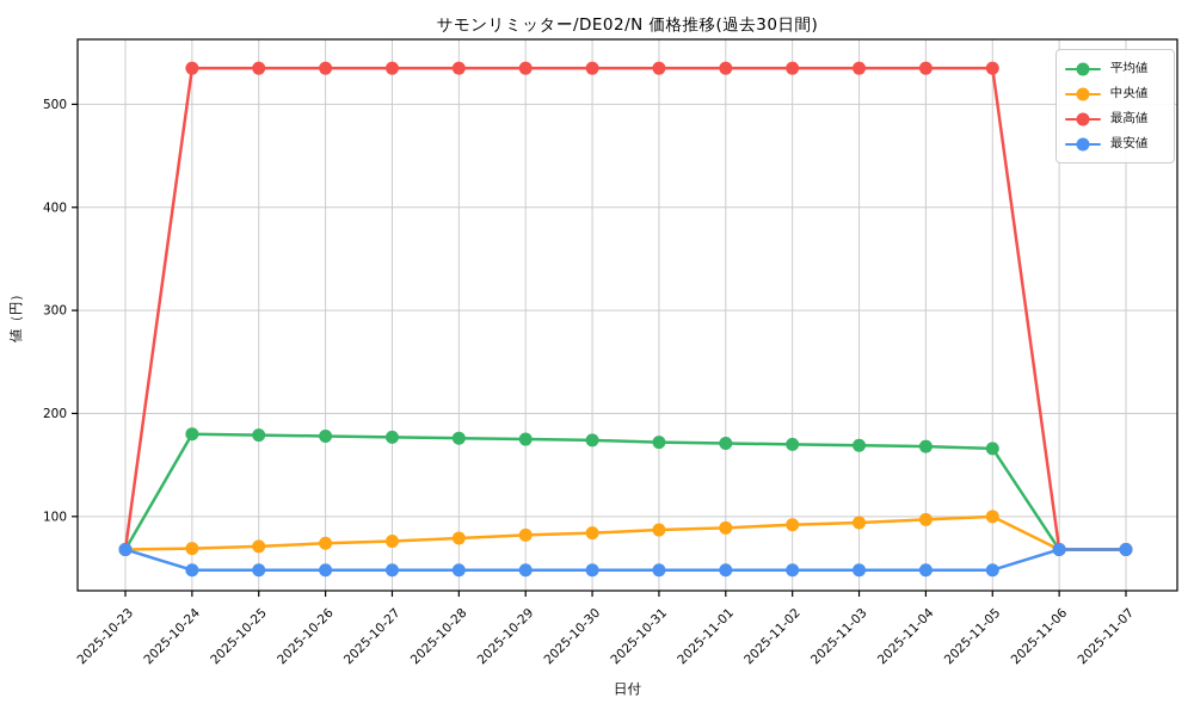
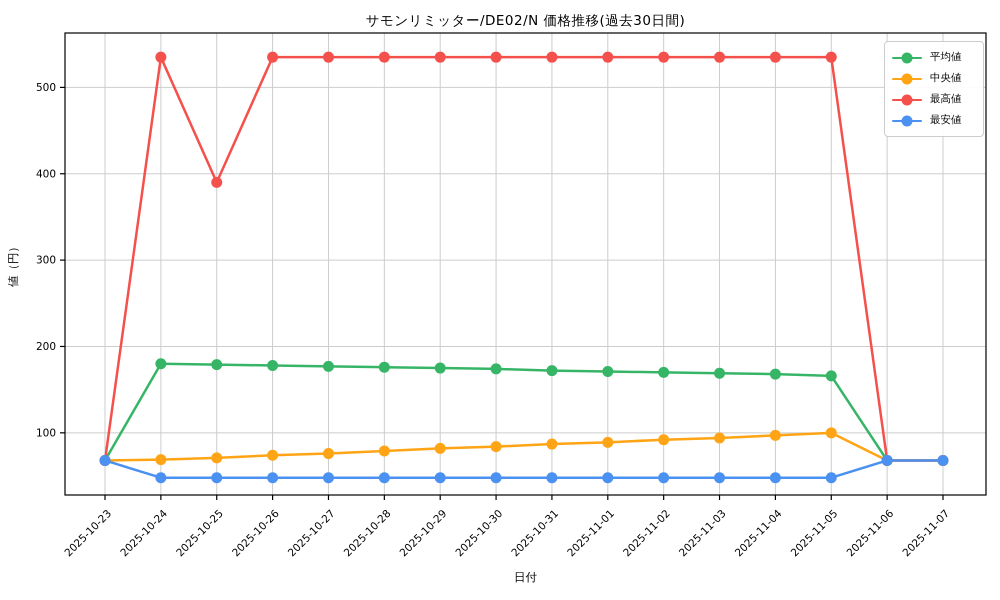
最高値/2025-10-25: 540 -> 390
